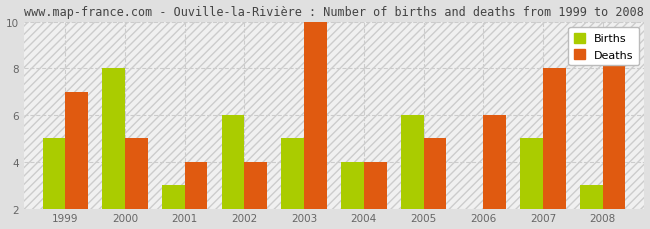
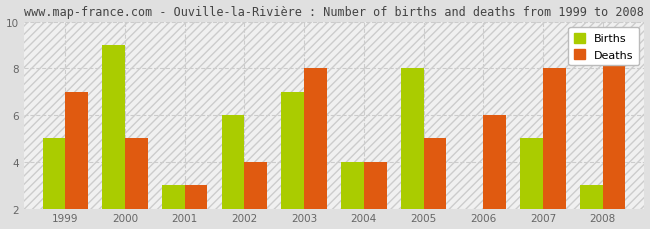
Births/2000: 8 -> 9
Deaths/2001: 4 -> 3
Births/2003: 5 -> 7
Deaths/2003: 10 -> 8
Births/2005: 6 -> 8
